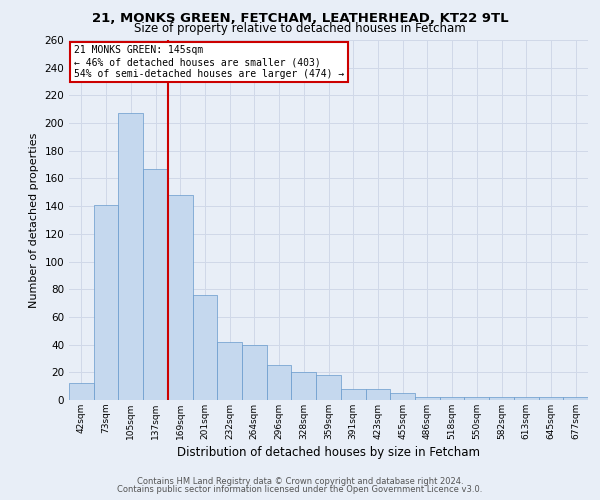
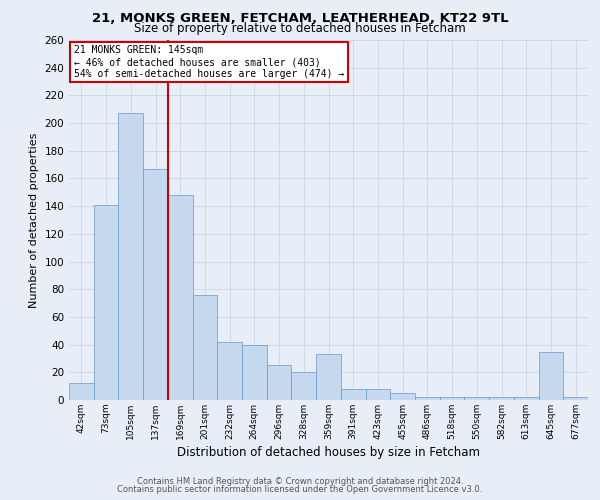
359sqm: 18 -> 33
645sqm: 2 -> 35
